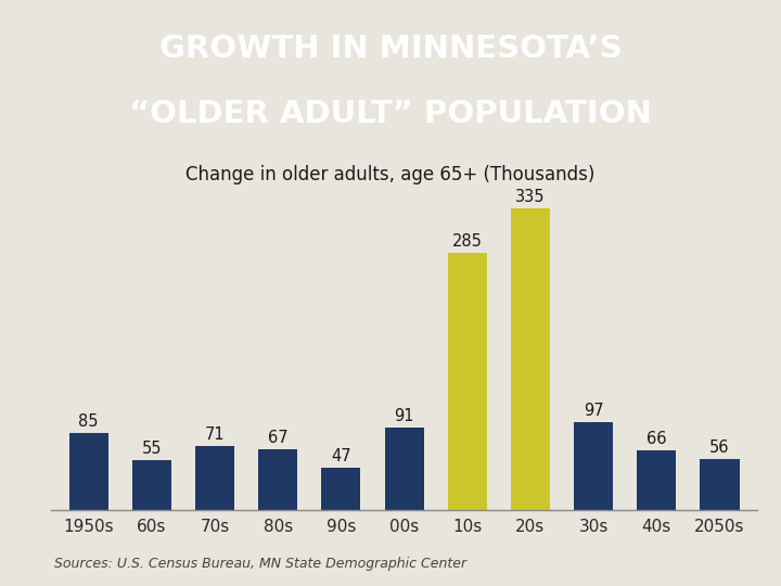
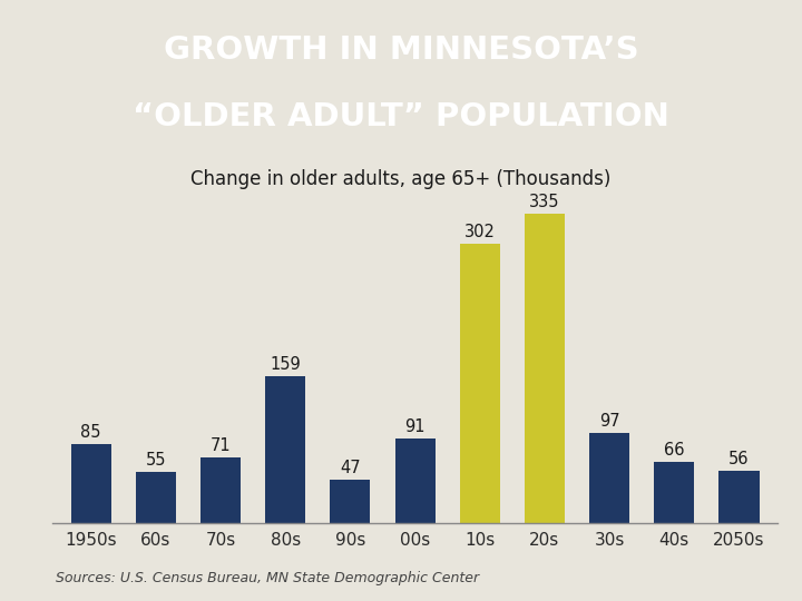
80s: 67 -> 159
10s: 285 -> 302
